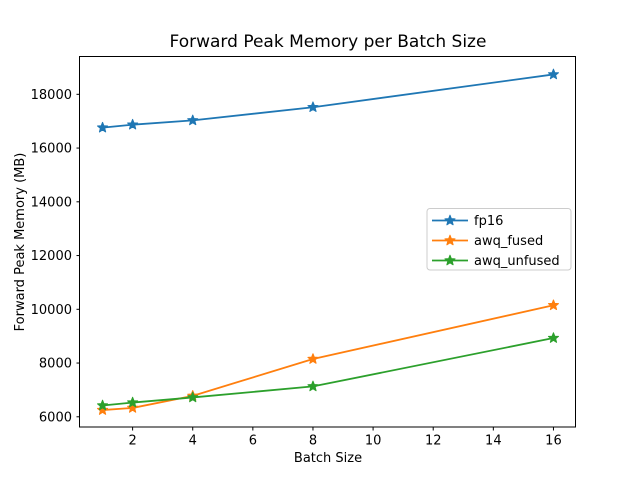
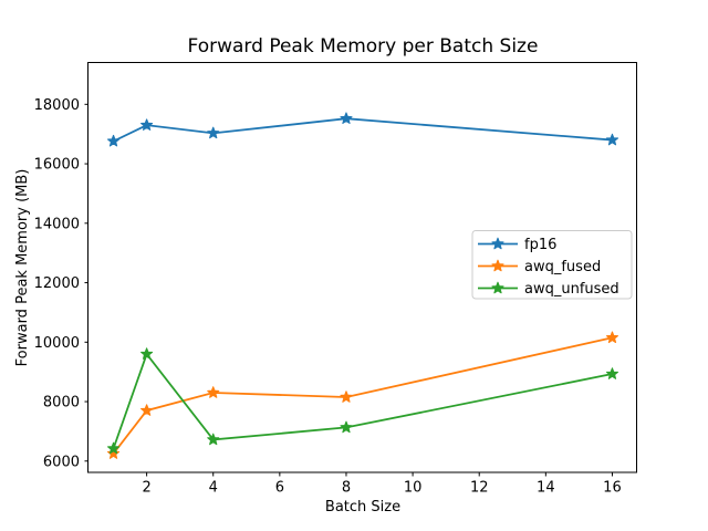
fp16/2: 16900 -> 17300
awq_fused/2: 6300 -> 7700
awq_unfused/2: 6500 -> 9600
awq_fused/4: 6800 -> 8300
fp16/16: 18700 -> 16800
